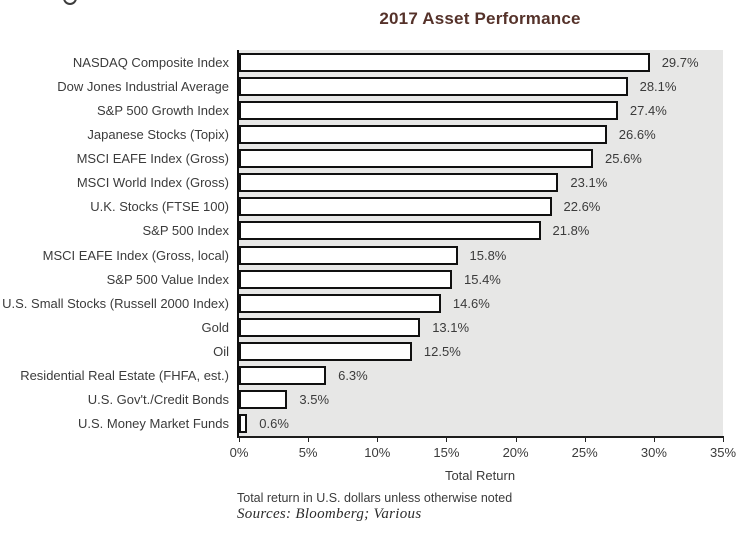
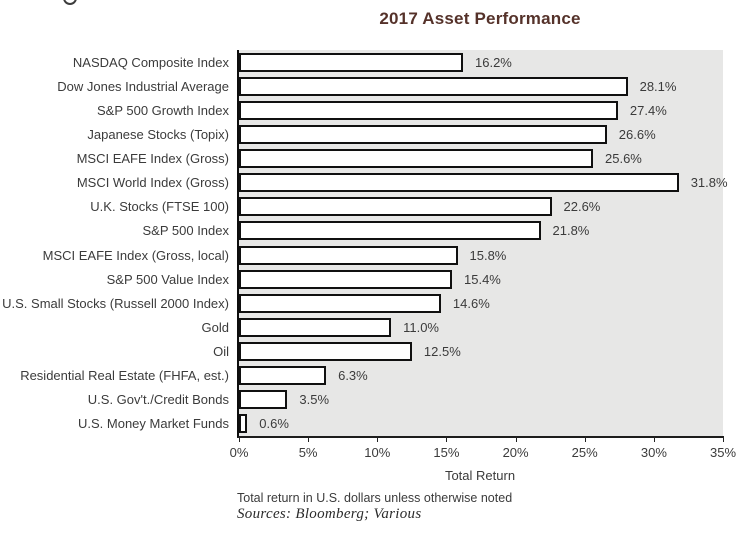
NASDAQ Composite Index: 29.7% -> 16.2%
MSCI World Index (Gross): 23.1% -> 31.8%
Gold: 13.1% -> 11.0%
